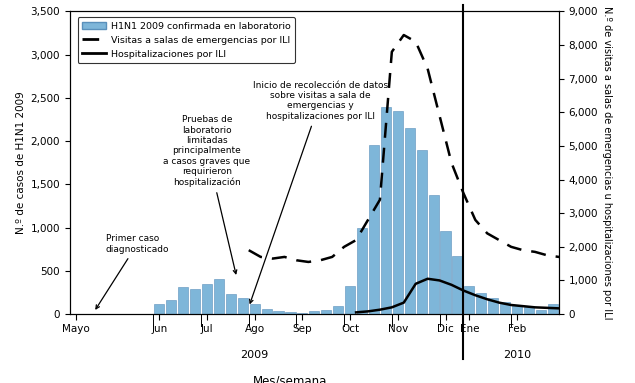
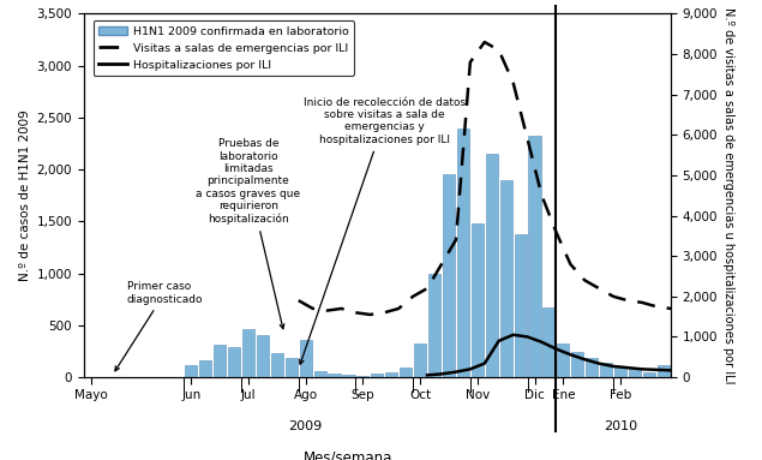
H1N1 2009 confirmada en laboratorio/Jul: 350 -> 460
H1N1 2009 confirmada en laboratorio/Ago: 120 -> 360
H1N1 2009 confirmada en laboratorio/Nov: 2,350 -> 1,480
H1N1 2009 confirmada en laboratorio/Dic: 960 -> 2,320
